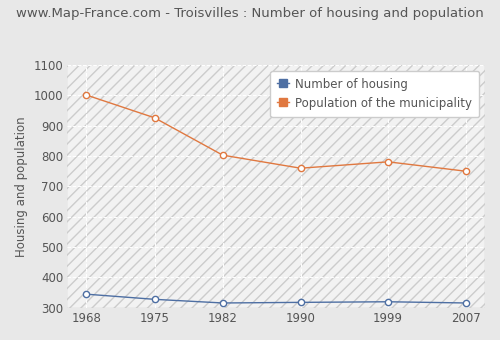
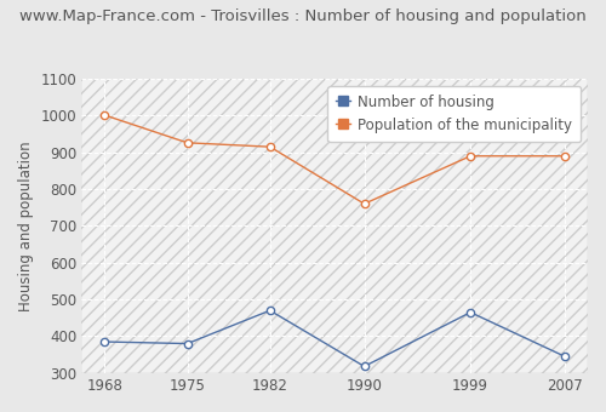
Number of housing/1968: 345 -> 385
Number of housing/1975: 328 -> 380
Number of housing/1982: 316 -> 470
Population of the municipality/1982: 803 -> 915
Number of housing/1999: 320 -> 465
Population of the municipality/1999: 781 -> 890
Number of housing/2007: 316 -> 345
Population of the municipality/2007: 750 -> 890
